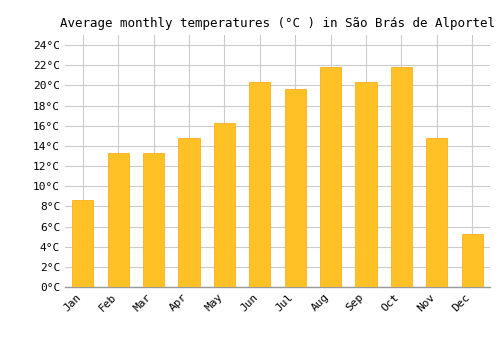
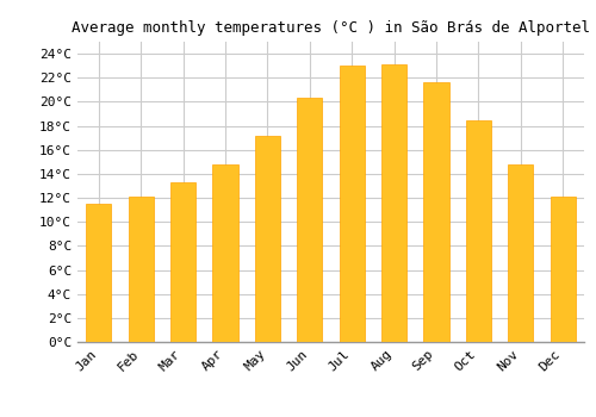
Jan: 8.6°C -> 11.5°C
Feb: 13.3°C -> 12.1°C
May: 16.3°C -> 17.2°C
Jul: 19.6°C -> 23.0°C
Aug: 21.8°C -> 23.1°C
Sep: 20.3°C -> 21.6°C
Oct: 21.8°C -> 18.5°C
Dec: 5.3°C -> 12.1°C
